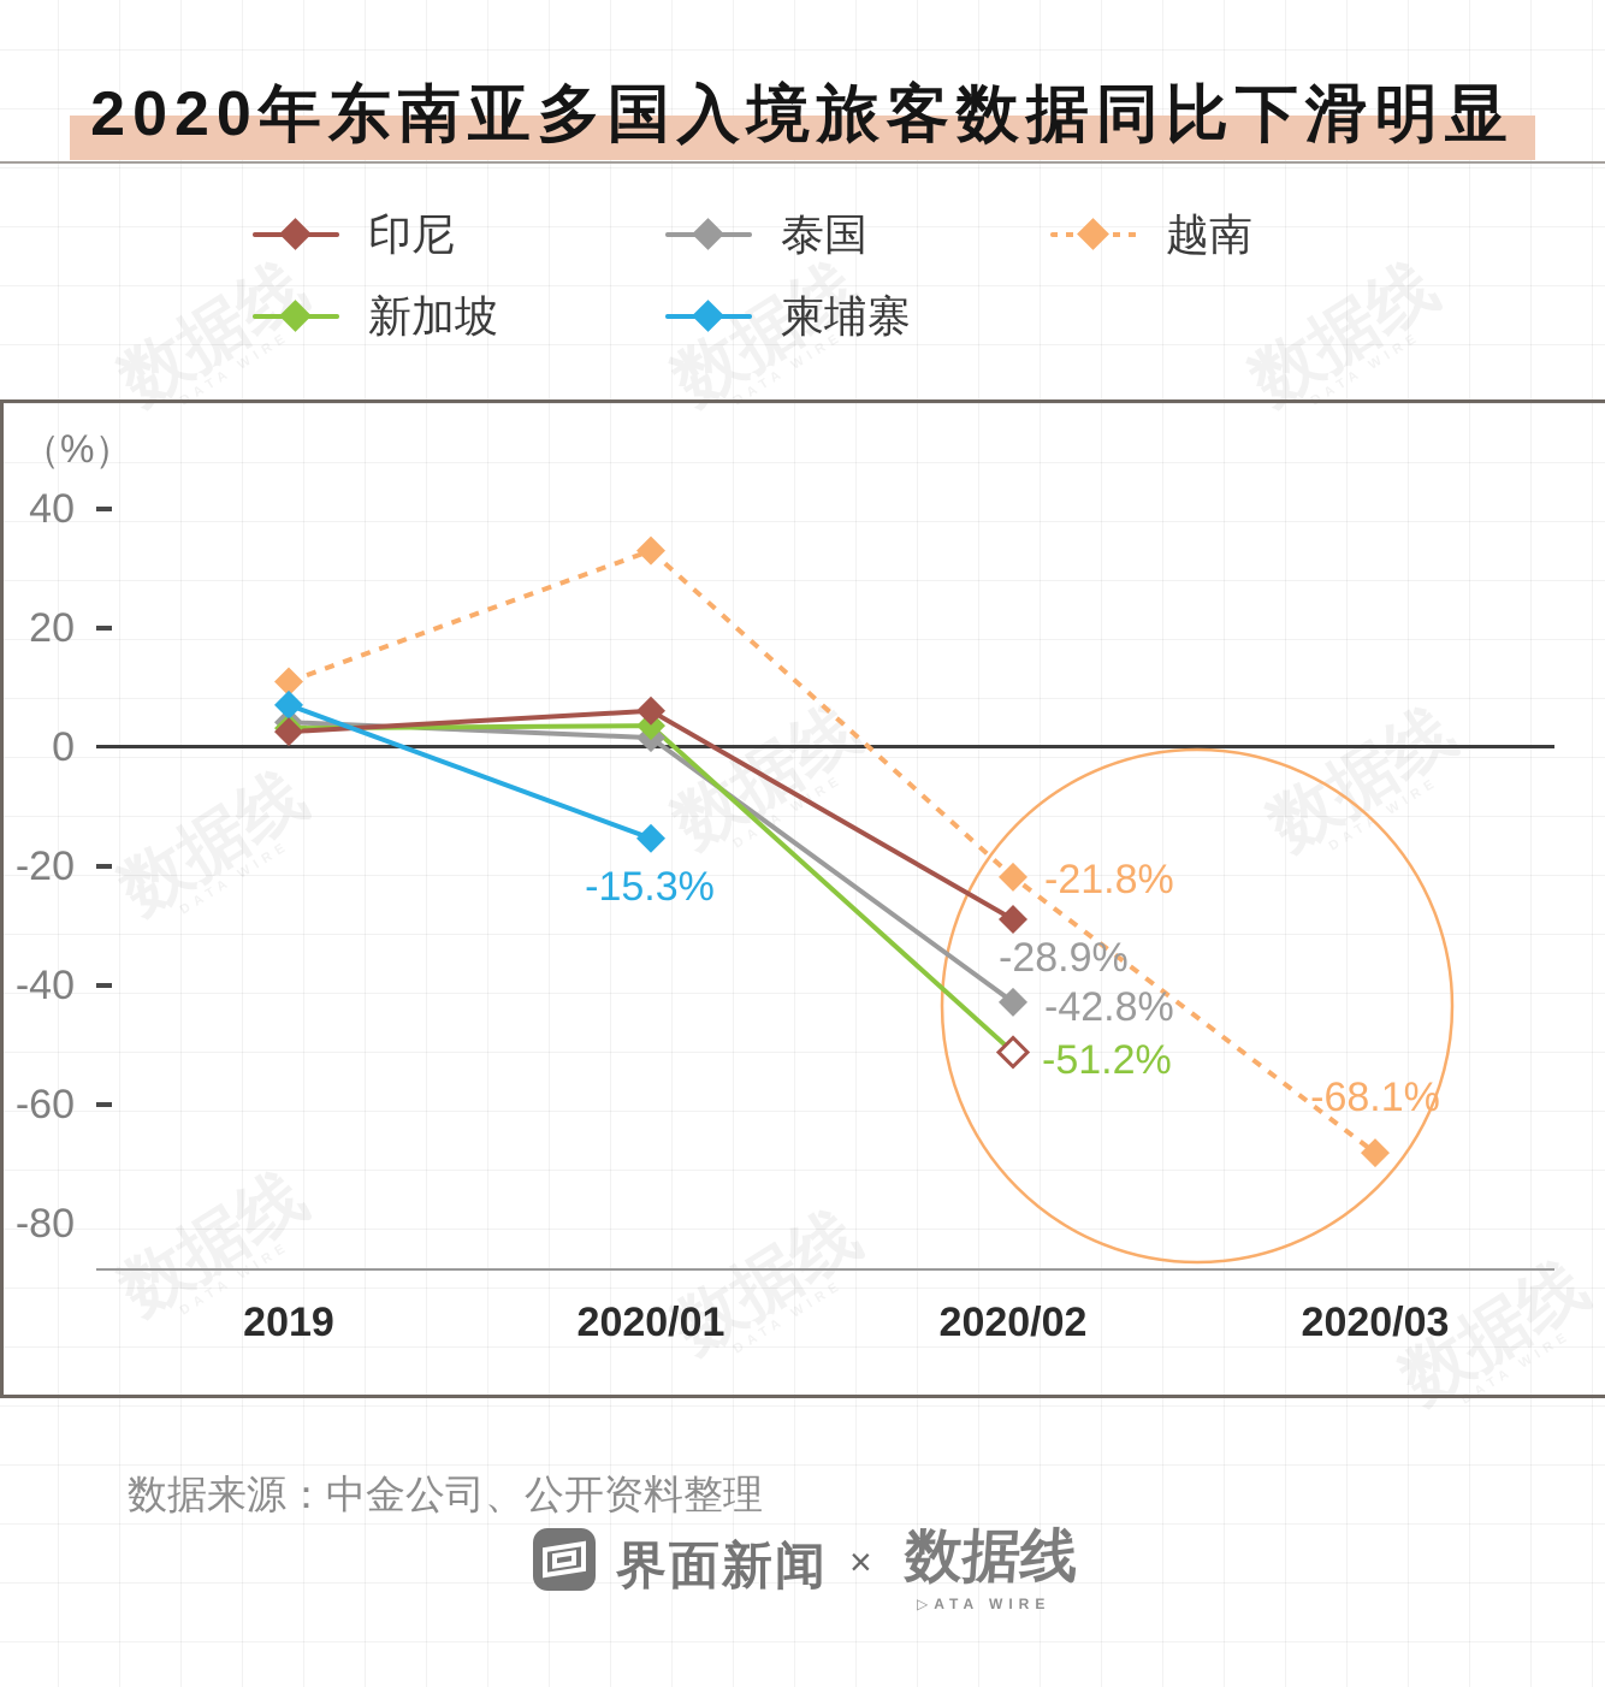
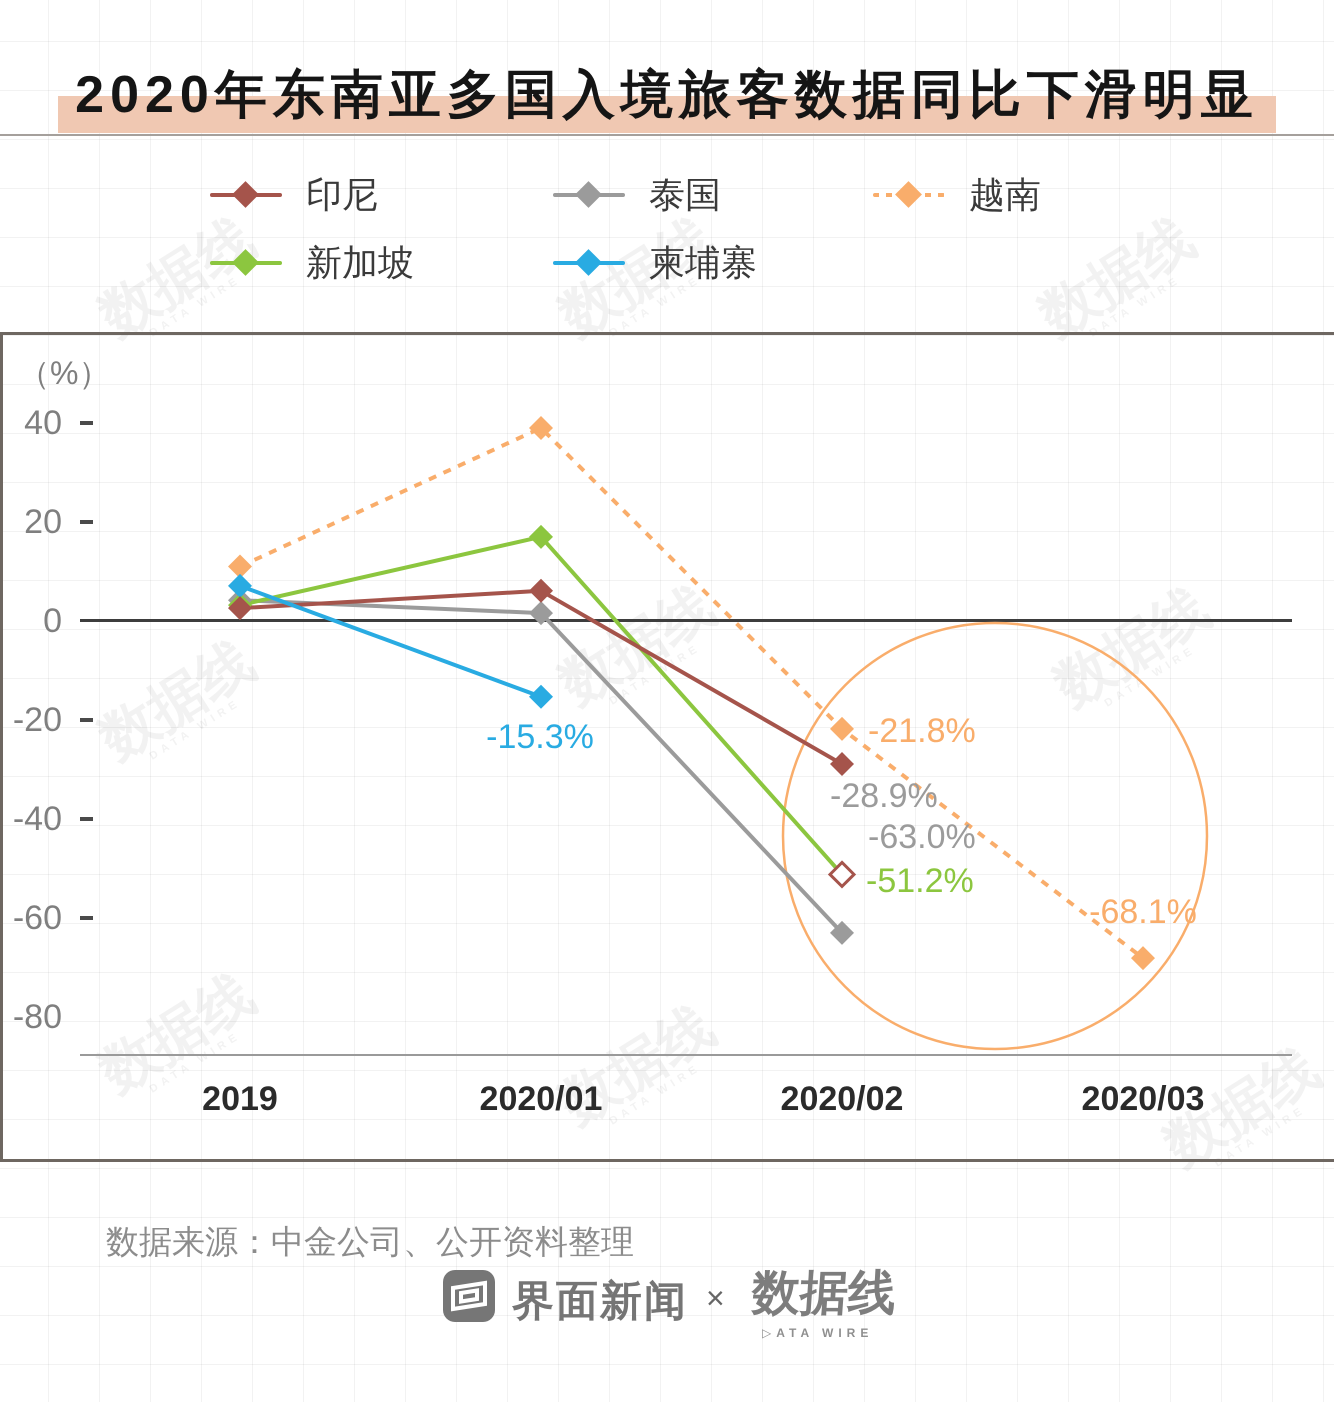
越南/2020/01: 33 -> 39
新加坡/2020/01: 4 -> 17
泰国/2020/02: -42.8% -> -63.0%
